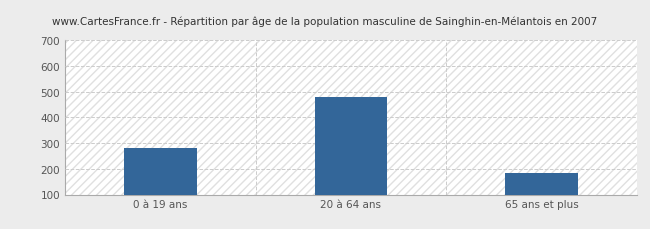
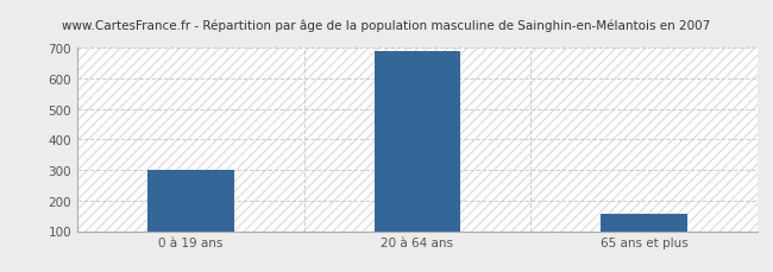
0 à 19 ans: 280 -> 300
20 à 64 ans: 480 -> 688
65 ans et plus: 185 -> 155
